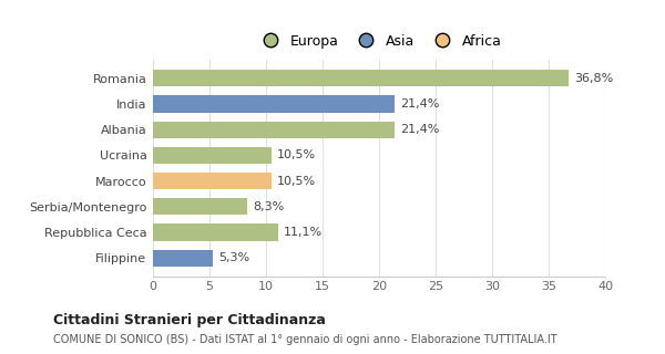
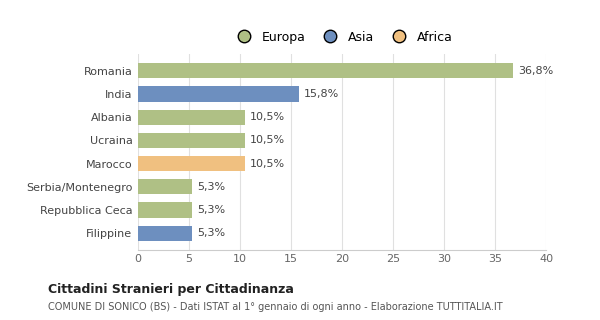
India: 21,4% -> 15,8%
Albania: 21,4% -> 10,5%
Serbia/Montenegro: 8,3% -> 5,3%
Repubblica Ceca: 11,1% -> 5,3%
